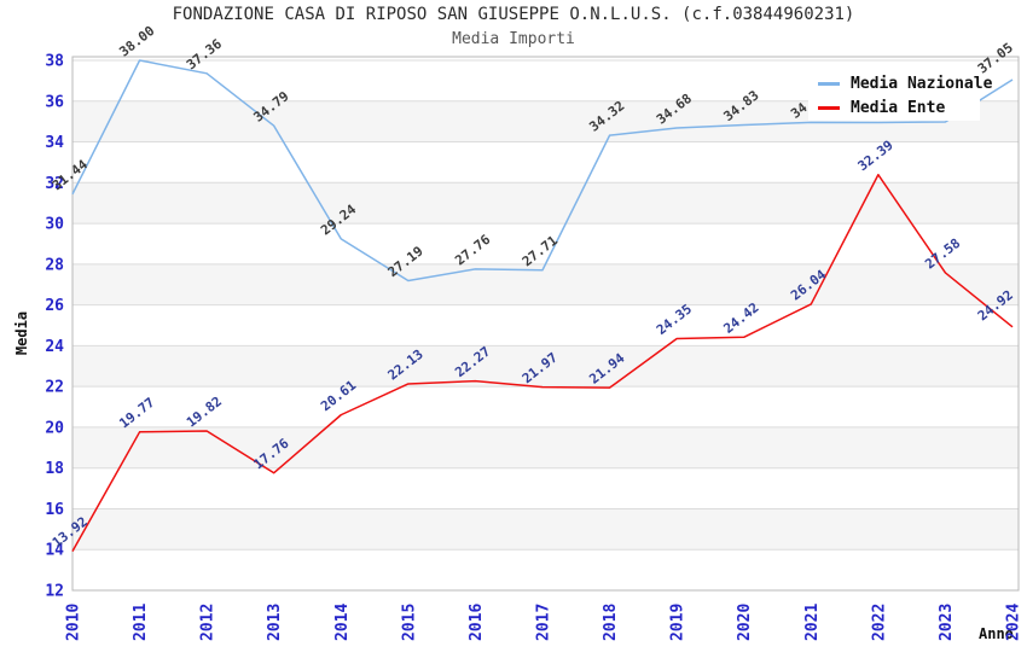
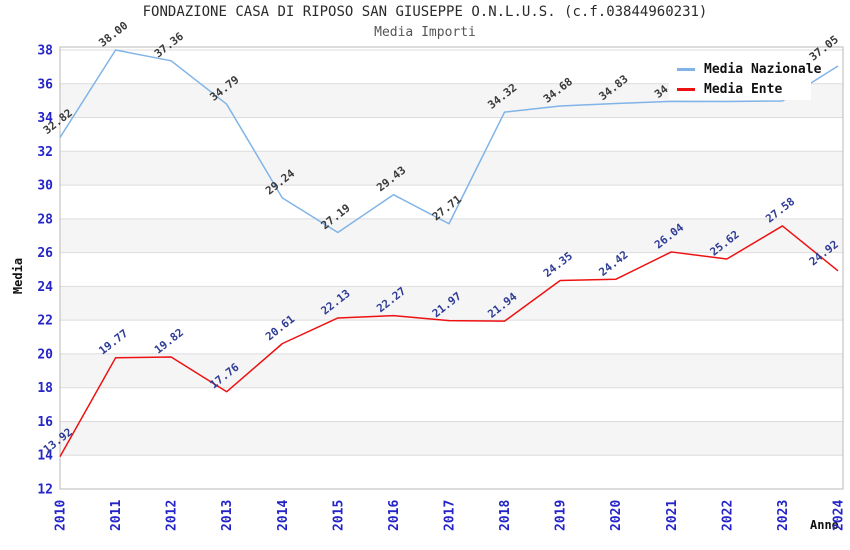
Media Nazionale/2010: 31.44 -> 32.82
Media Nazionale/2016: 27.76 -> 29.43
Media Ente/2022: 32.39 -> 25.62
